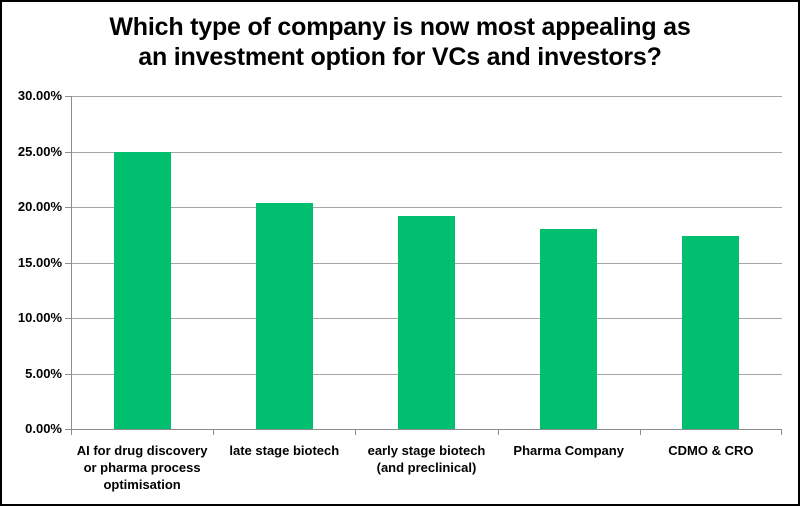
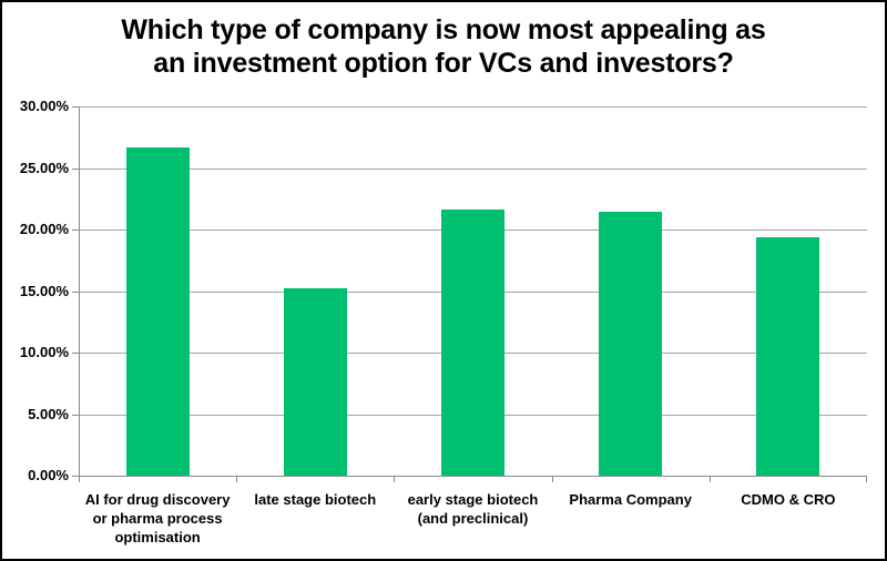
AI for drug discovery or pharma process optimisation: 25.0% -> 26.7%
late stage biotech: 20.4% -> 15.2%
early stage biotech (and preclinical): 19.2% -> 21.6%
Pharma Company: 18.0% -> 21.4%
CDMO & CRO: 17.4% -> 19.4%
